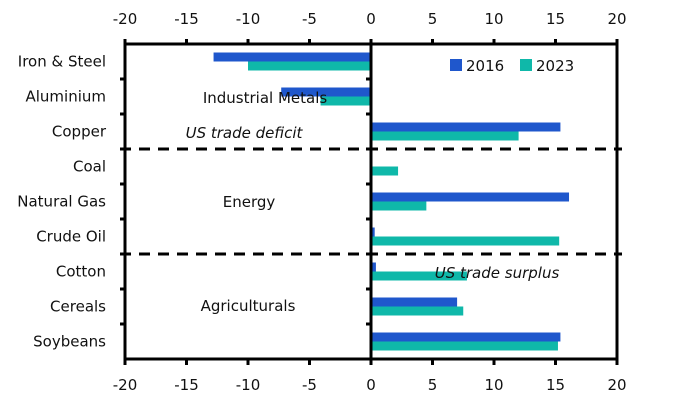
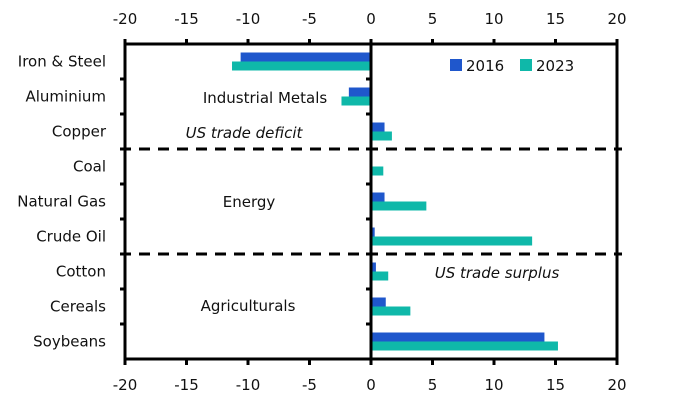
2016/Iron & Steel: -12.8 -> -10.6
2023/Iron & Steel: -10.0 -> -11.3
2016/Aluminium: -7.3 -> -1.8
2023/Aluminium: -4.1 -> -2.4
2016/Copper: 15.4 -> 1.1
2023/Copper: 12.0 -> 1.7
2023/Coal: 2.2 -> 1.0
2016/Natural Gas: 16.1 -> 1.1
2023/Crude Oil: 15.3 -> 13.1
2023/Cotton: 7.8 -> 1.4
2016/Cereals: 7.0 -> 1.2
2023/Cereals: 7.5 -> 3.2
2016/Soybeans: 15.4 -> 14.1
